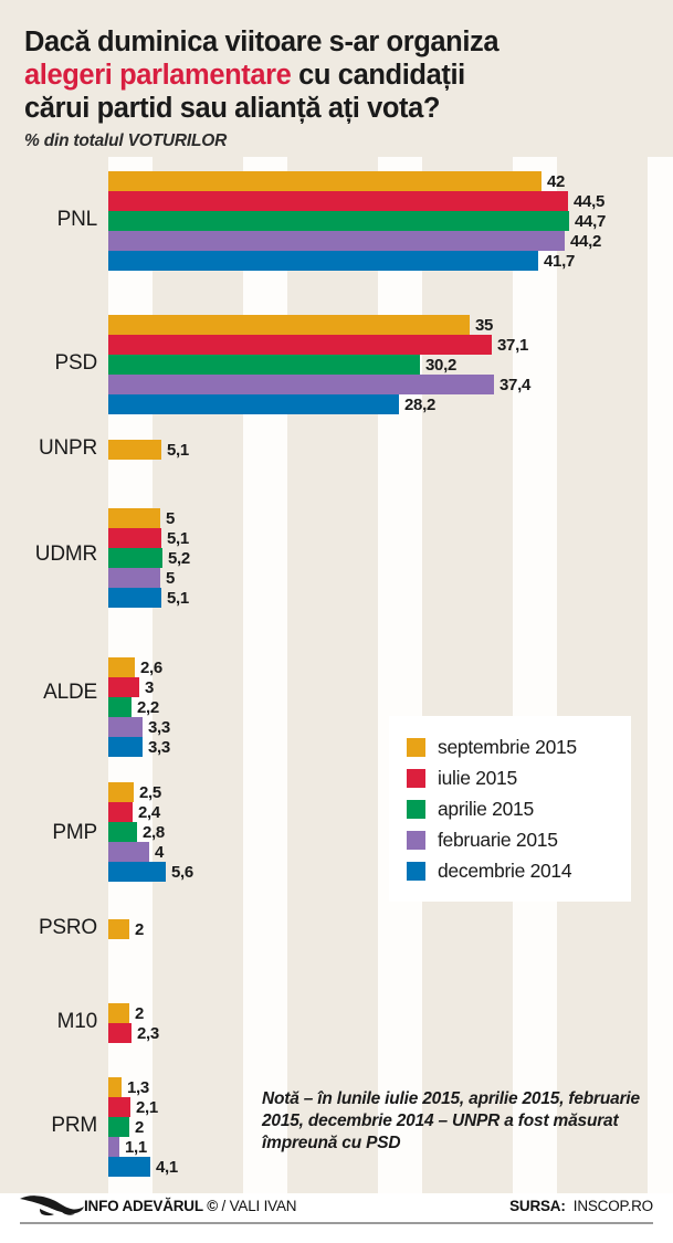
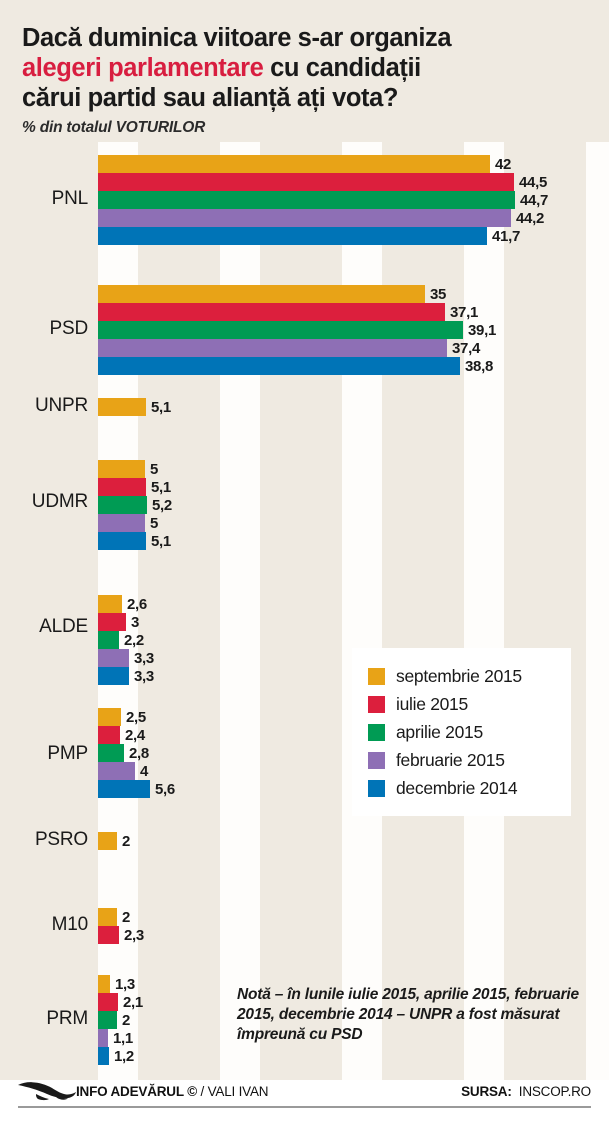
aprilie 2015/PSD: 30,2 -> 39,1
decembrie 2014/PSD: 28,2 -> 38,8
decembrie 2014/PRM: 4,1 -> 1,2
